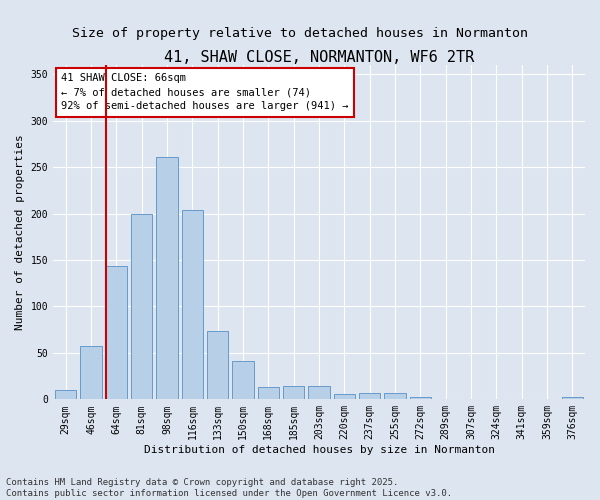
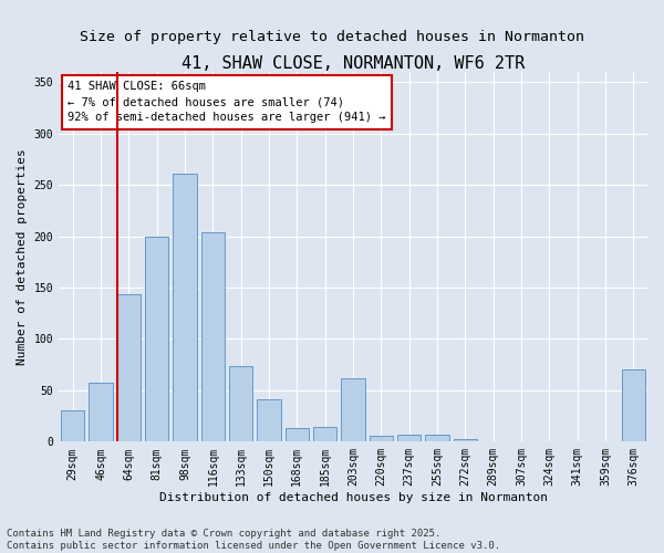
29sqm: 10 -> 30
203sqm: 14 -> 62
376sqm: 2 -> 70
